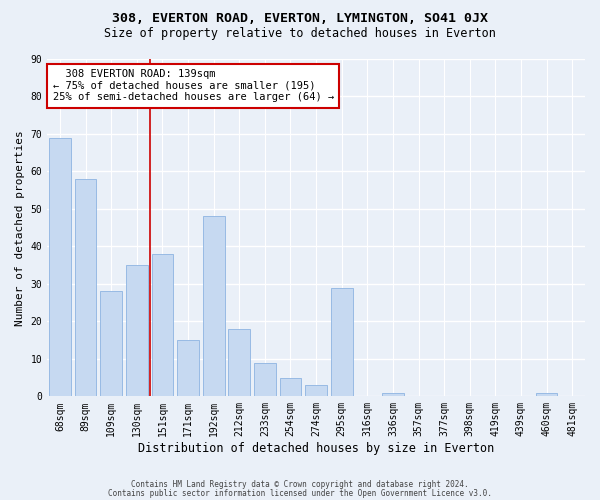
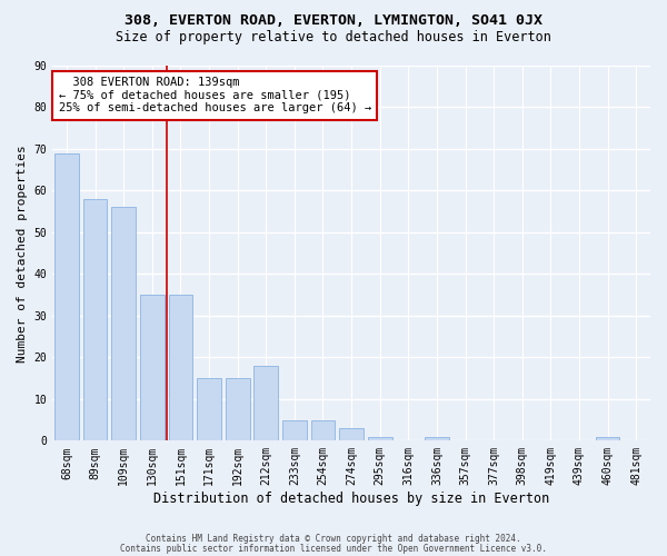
109sqm: 28 -> 56
151sqm: 38 -> 35
192sqm: 48 -> 15
233sqm: 9 -> 5
295sqm: 29 -> 1
